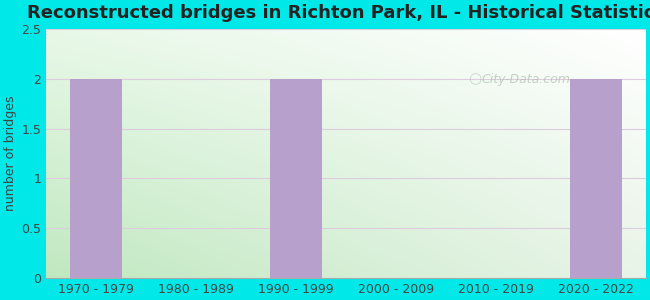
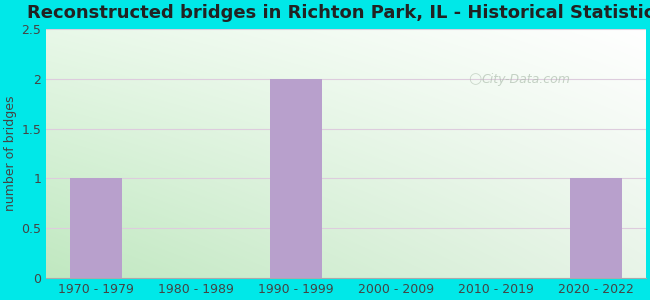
1970 - 1979: 2 -> 1
2020 - 2022: 2 -> 1
